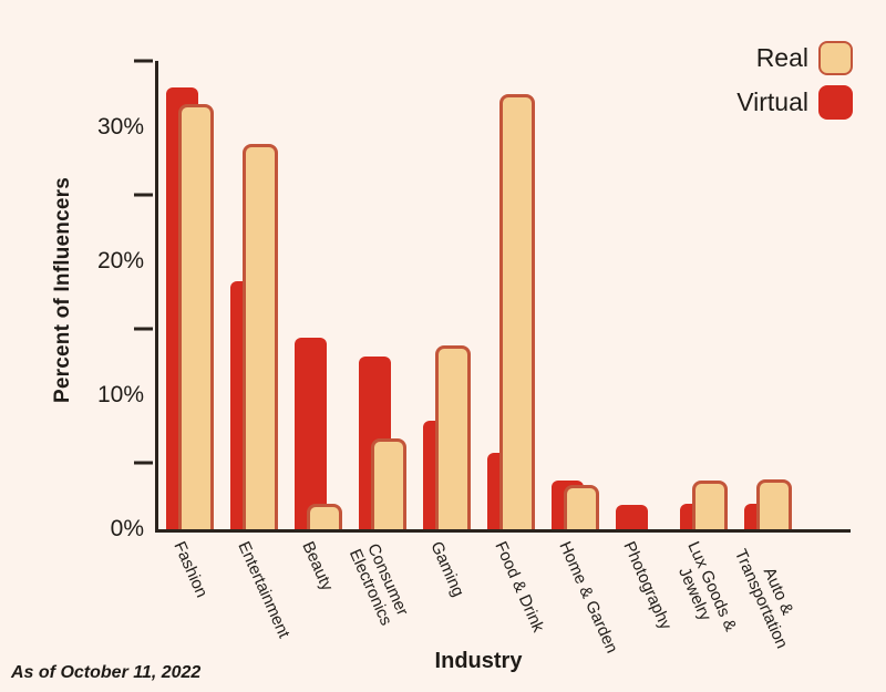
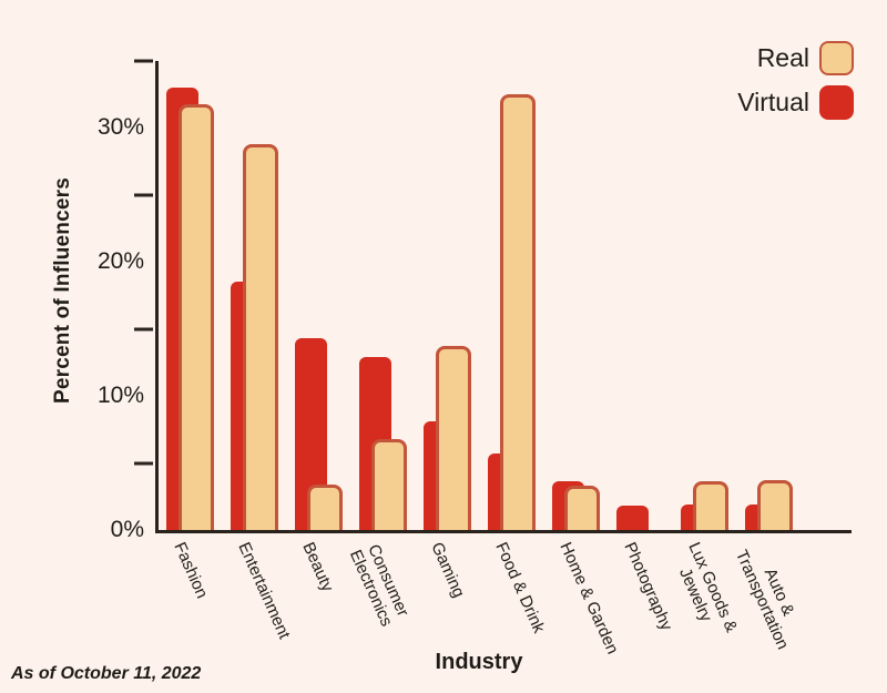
Real/Beauty: 1.9% -> 3.4%
